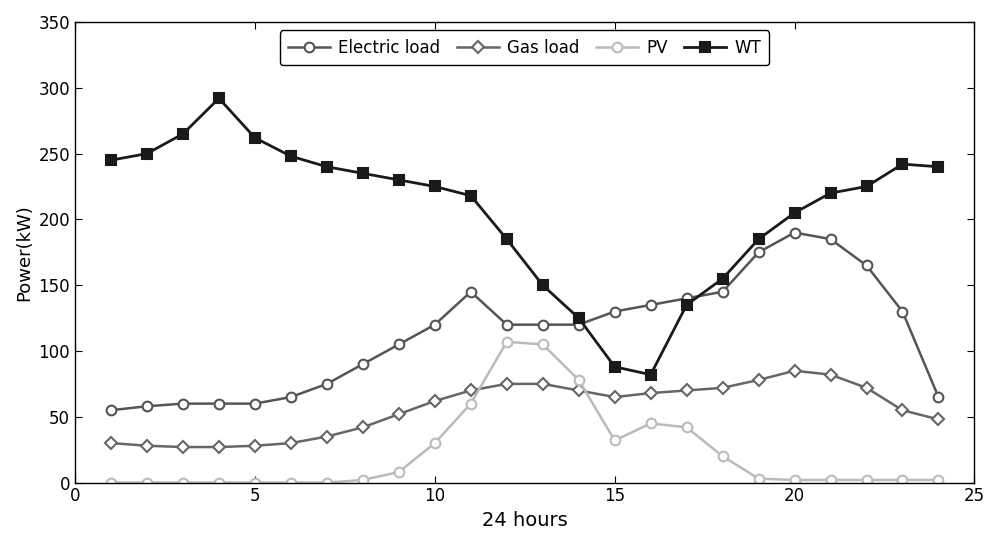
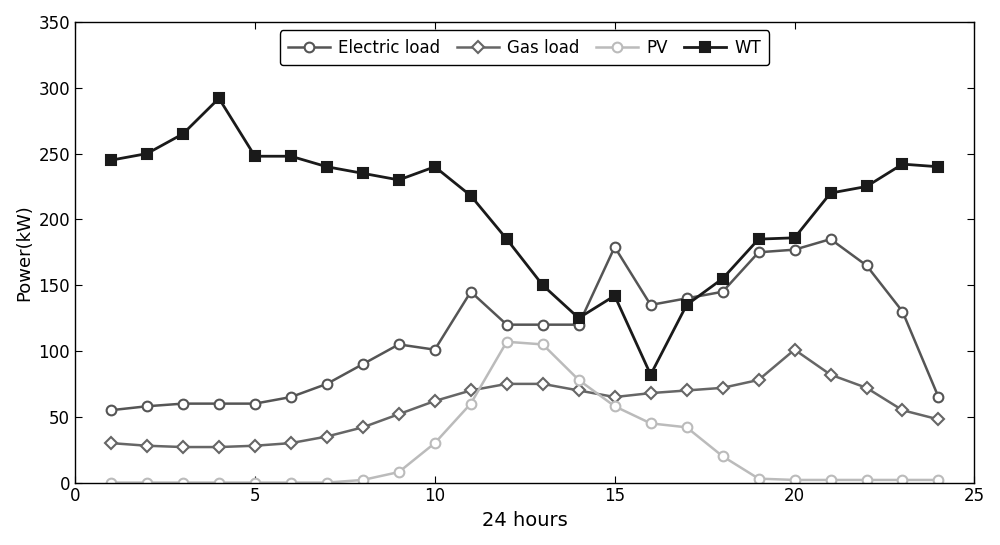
WT/5: 262 -> 248
Electric load/10: 120 -> 101
WT/10: 225 -> 240
Electric load/15: 130 -> 179
PV/15: 32 -> 58
WT/15: 88 -> 142
Electric load/20: 190 -> 177
Gas load/20: 85 -> 101
WT/20: 205 -> 186
